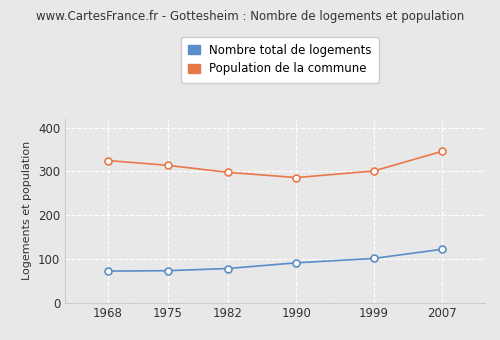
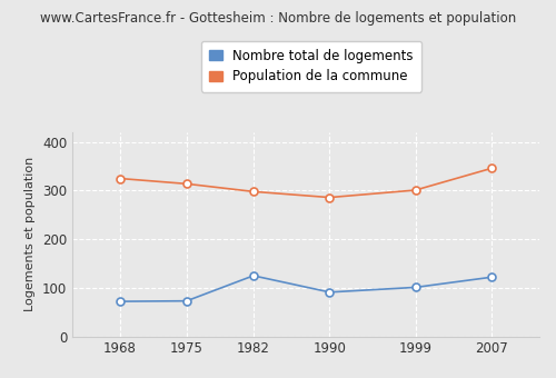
Nombre total de logements/1982: 78 -> 125
